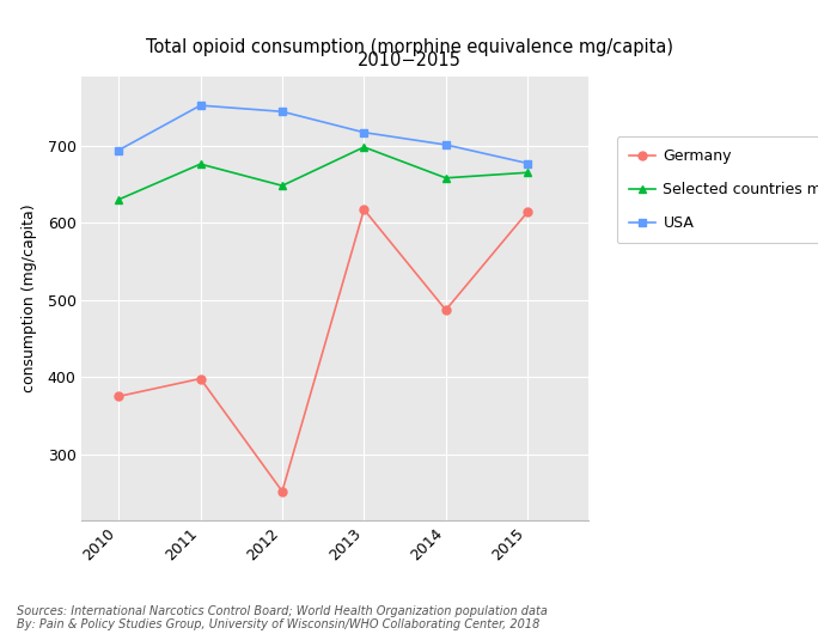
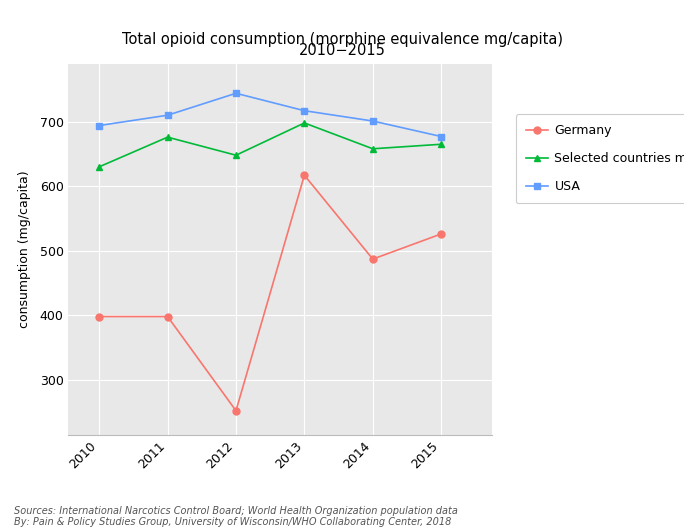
Germany/2010: 375 -> 398
USA/2011: 752 -> 710
Germany/2015: 614 -> 526
